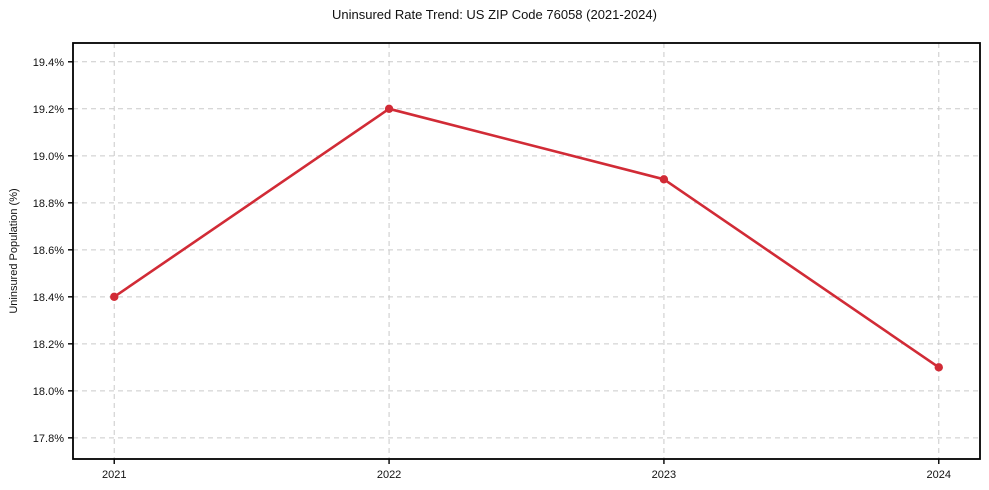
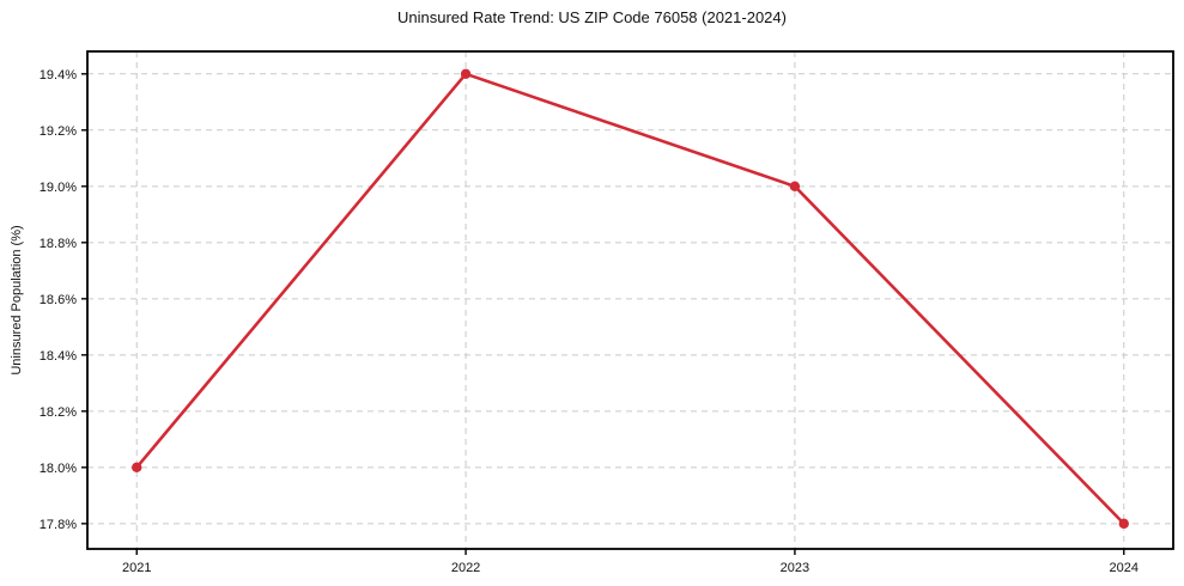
2021: 18.4% -> 18.0%
2022: 19.2% -> 19.4%
2023: 18.9% -> 19.0%
2024: 18.1% -> 17.8%
